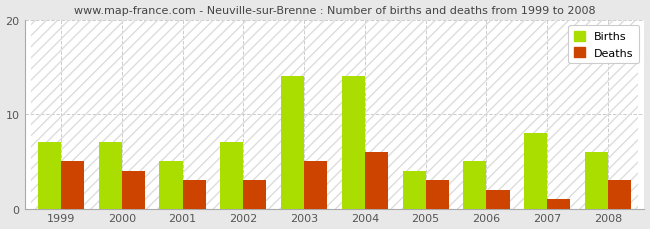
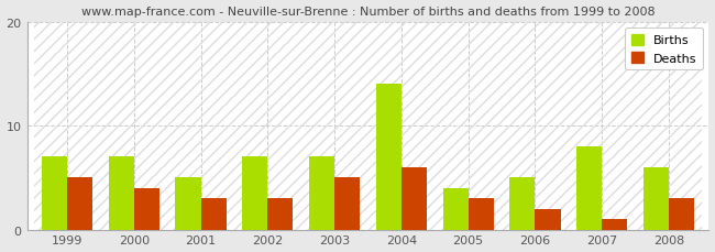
Births/2003: 14 -> 7
